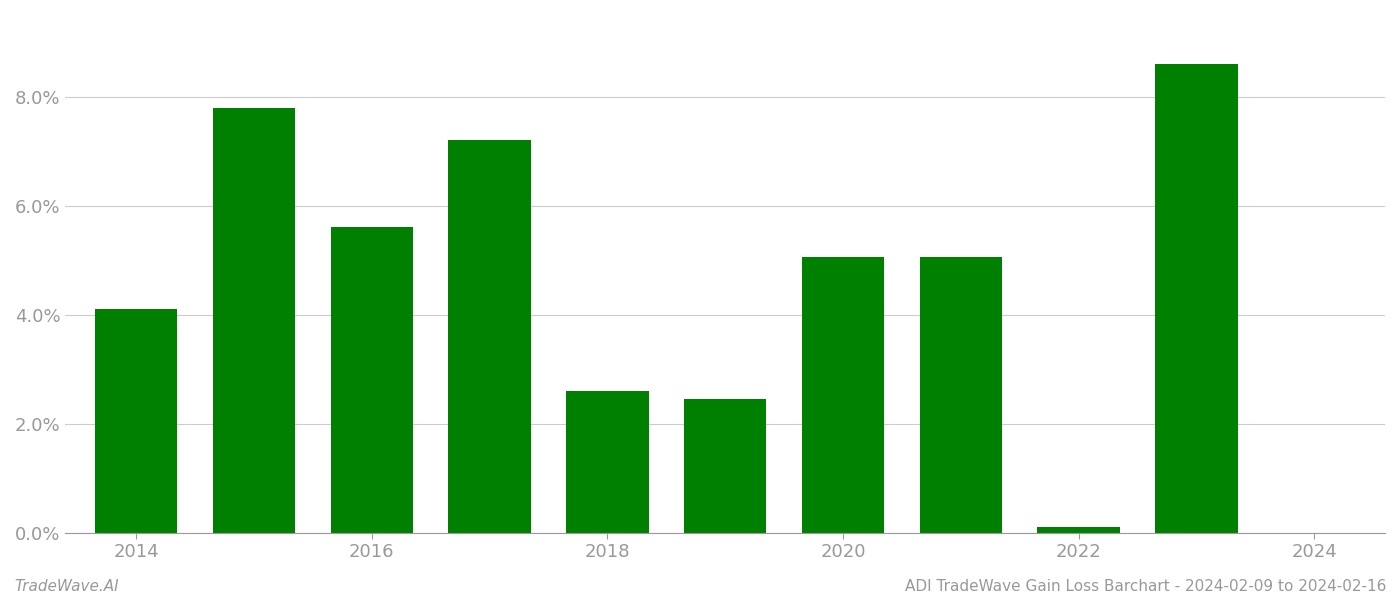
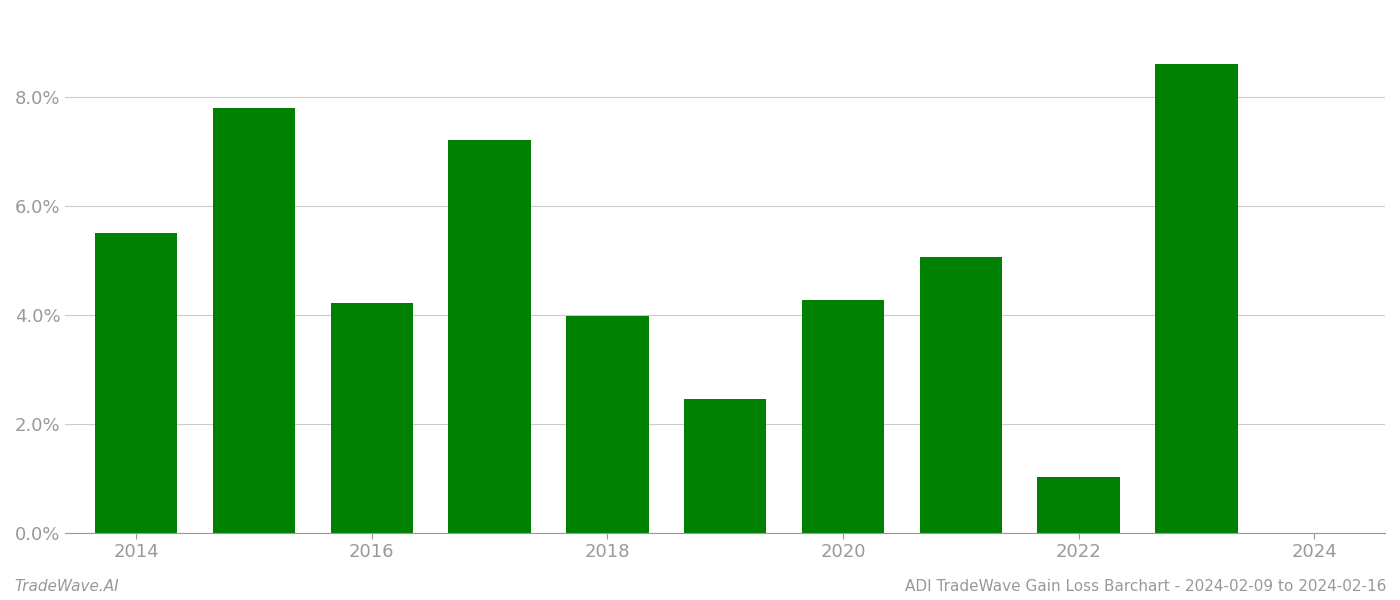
2014: 4.10% -> 5.50%
2016: 5.60% -> 4.22%
2018: 2.60% -> 3.98%
2020: 5.05% -> 4.26%
2022: 0.10% -> 1.02%
